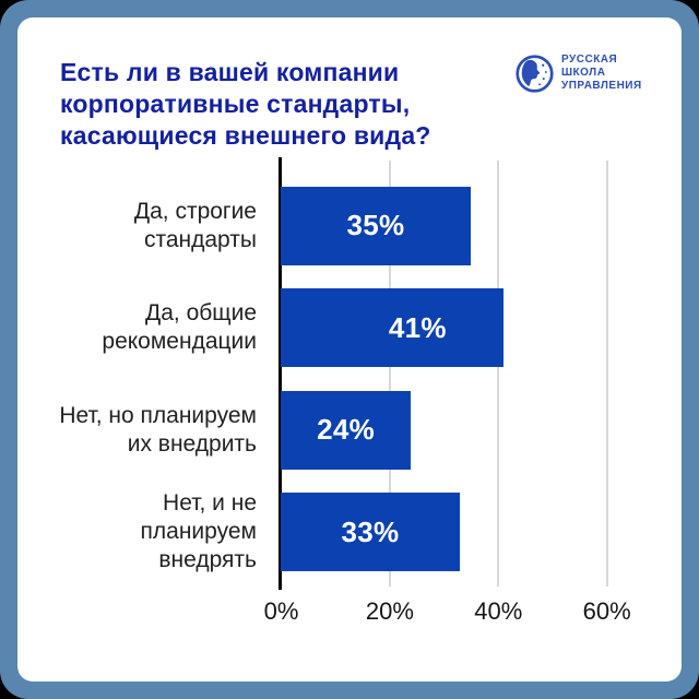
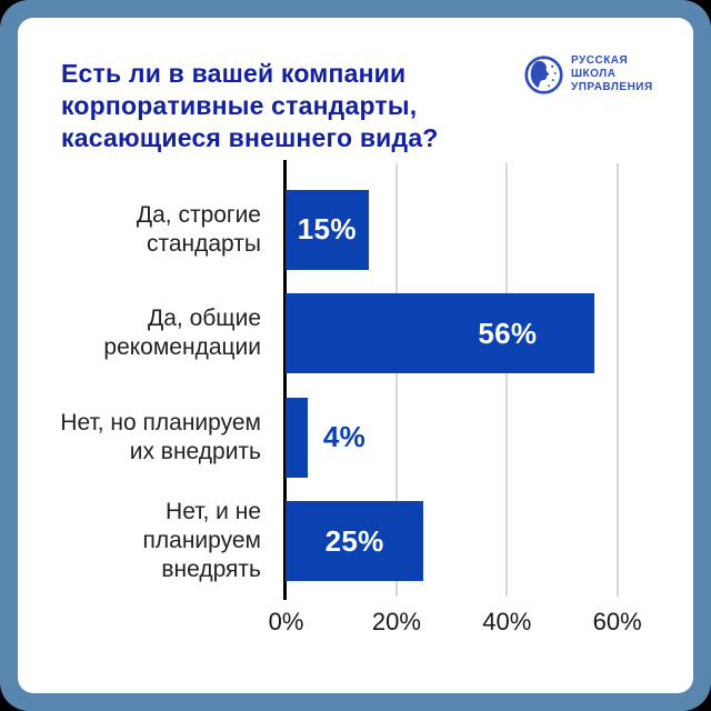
Да, строгие стандарты: 35% -> 15%
Да, общие рекомендации: 41% -> 56%
Нет, но планируем их внедрить: 24% -> 4%
Нет, и не планируем внедрять: 33% -> 25%
